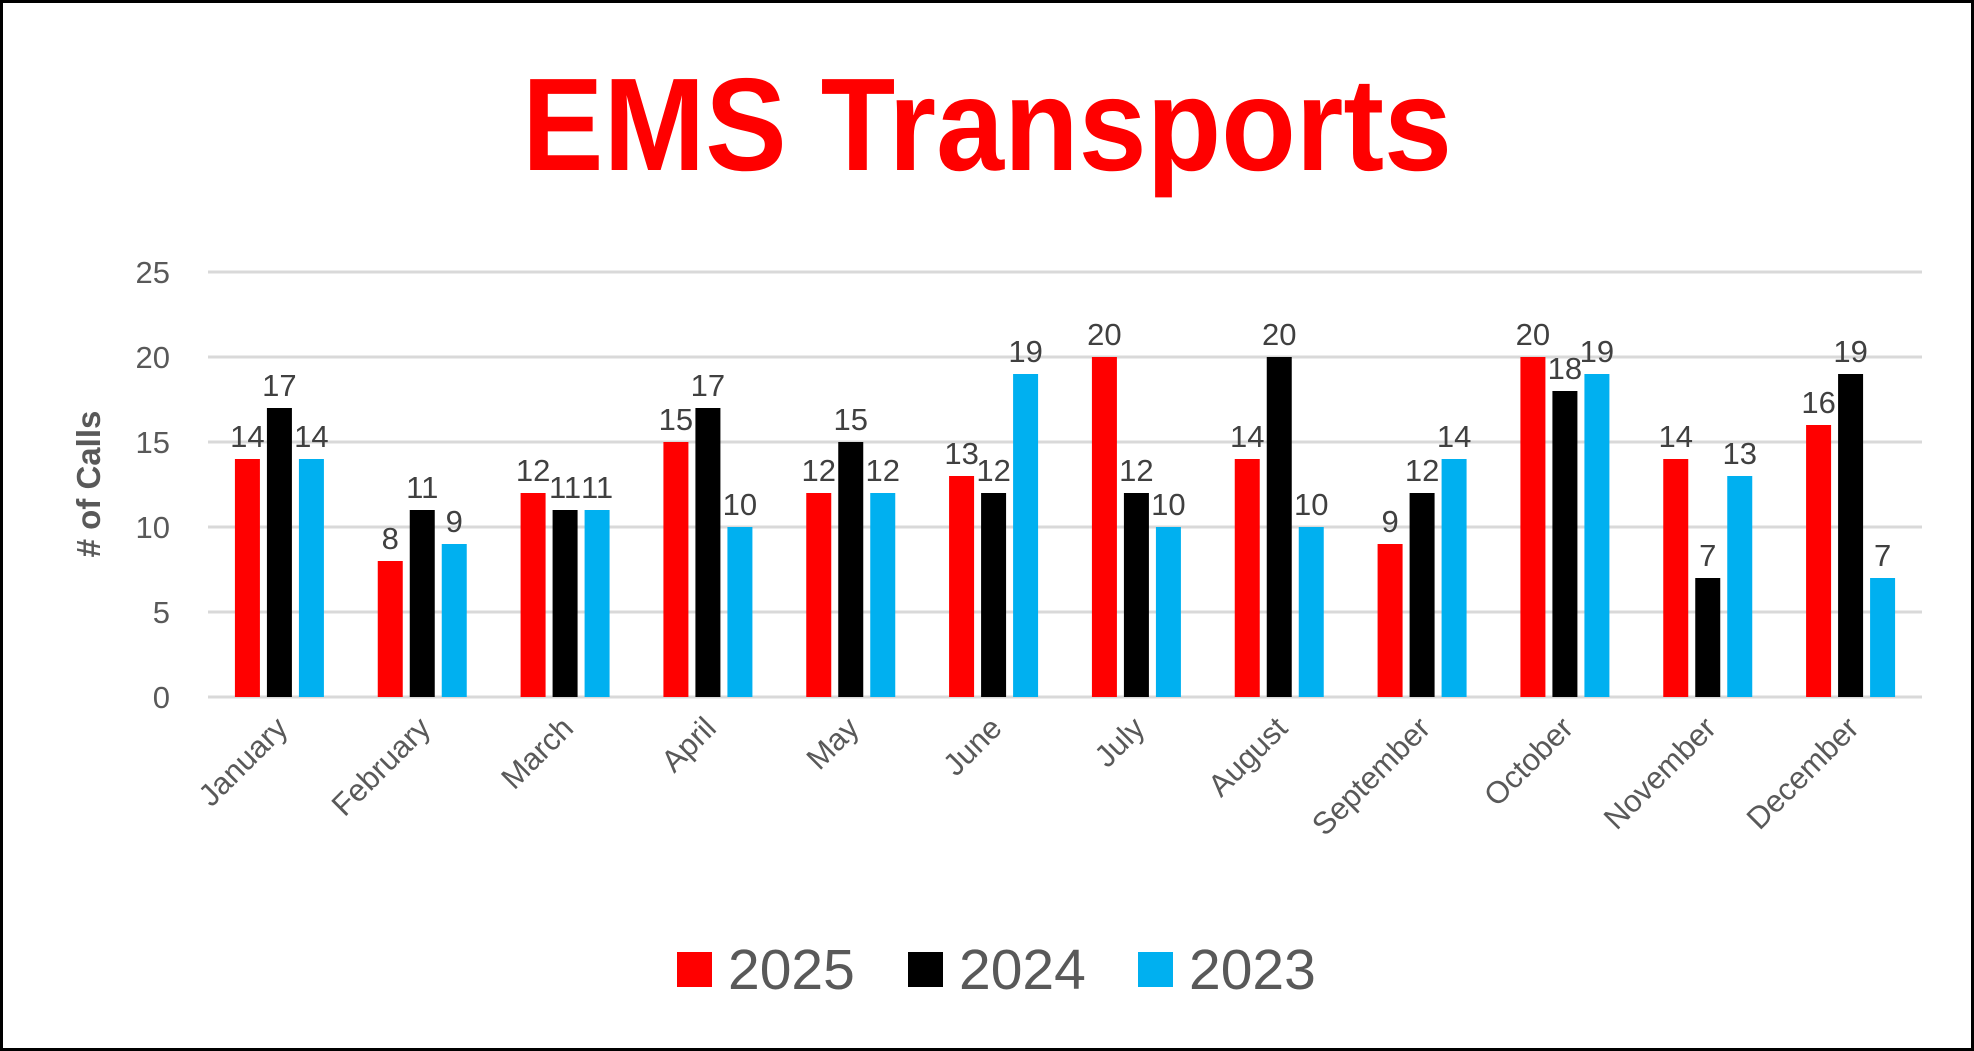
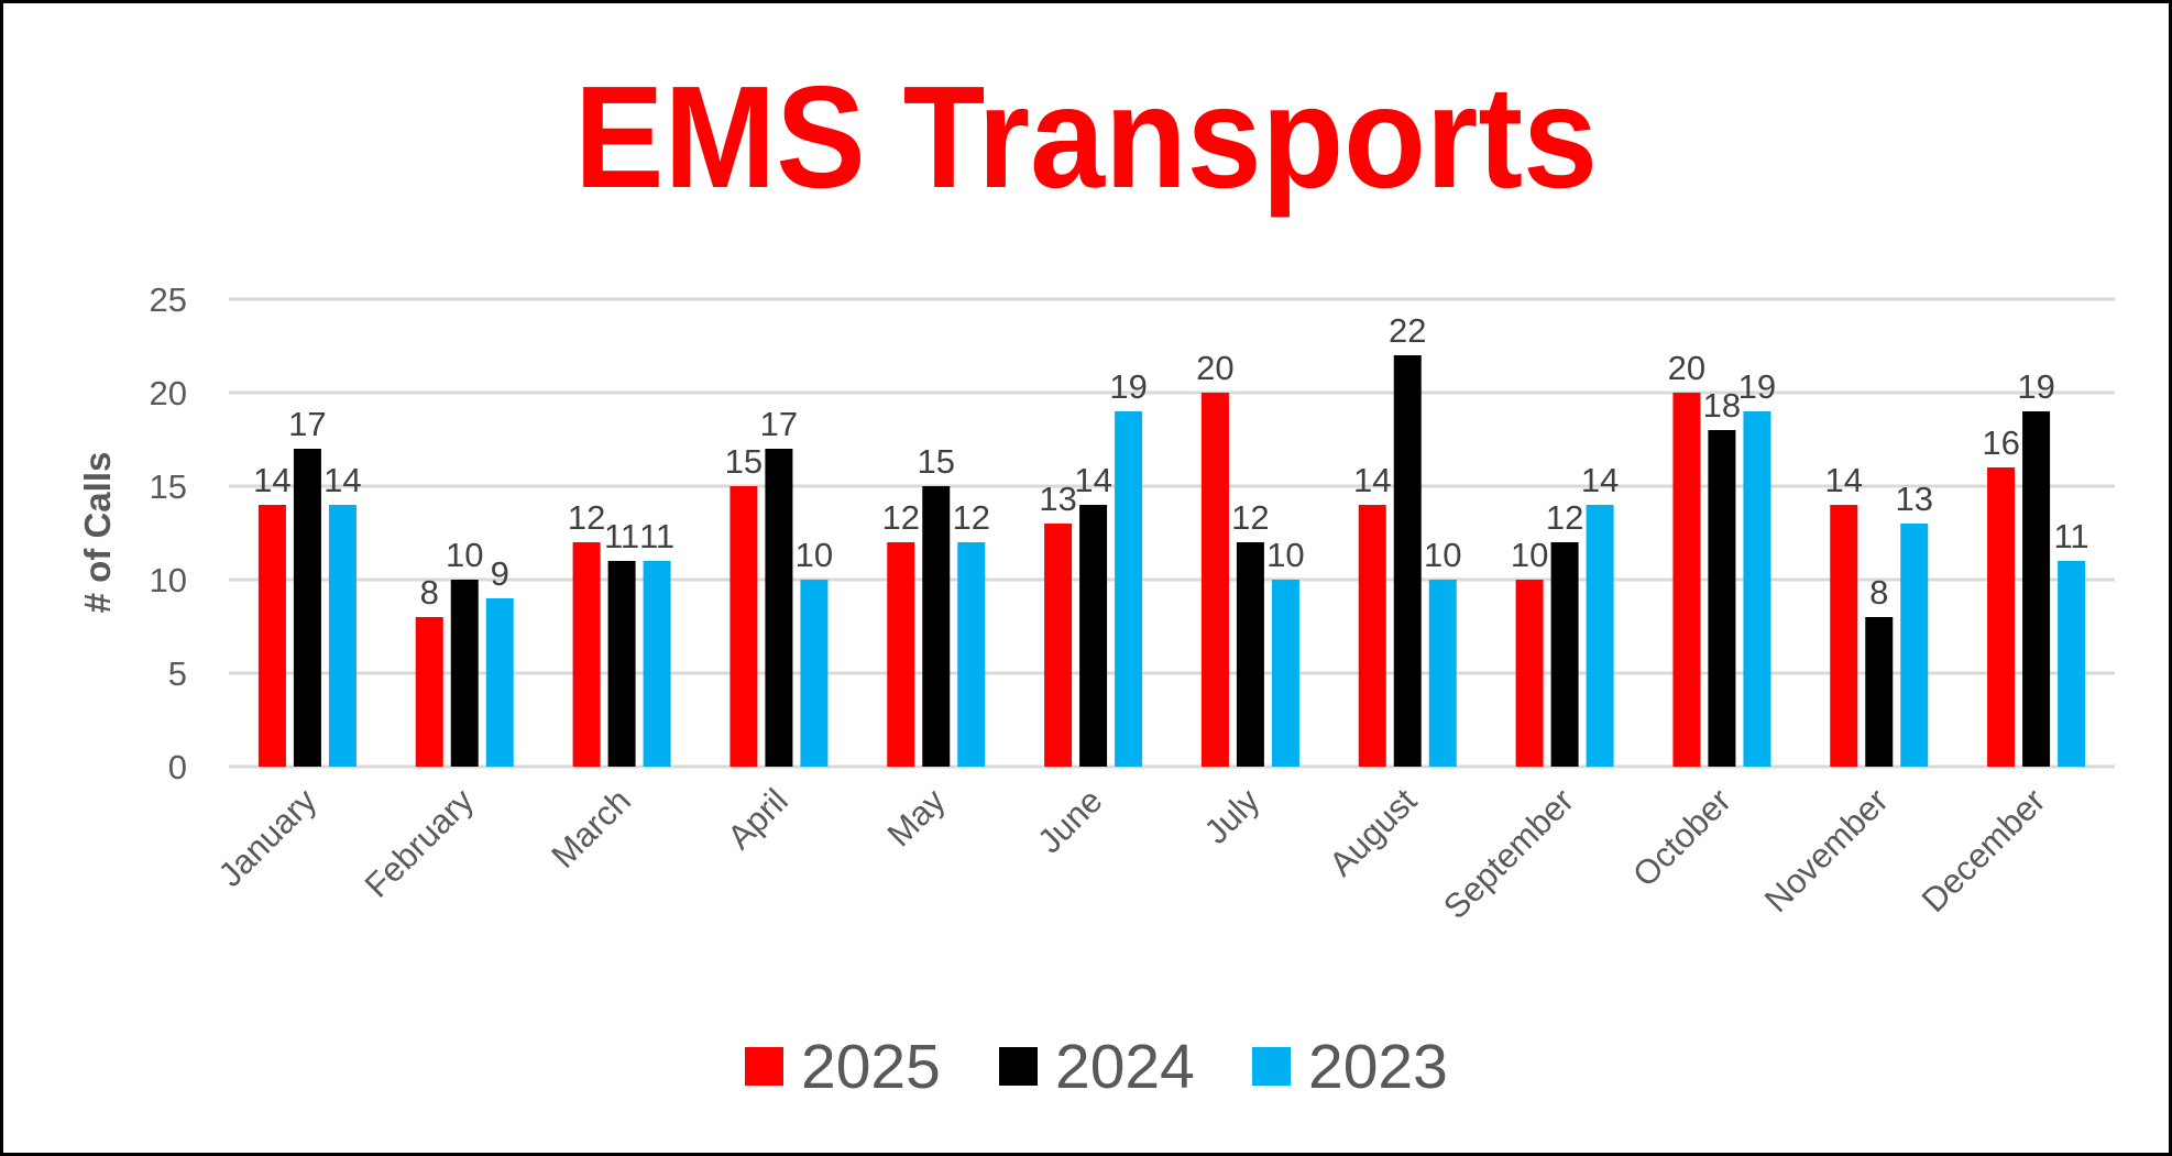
2024/February: 11 -> 10
2024/June: 12 -> 14
2024/August: 20 -> 22
2025/September: 9 -> 10
2024/November: 7 -> 8
2023/December: 7 -> 11
